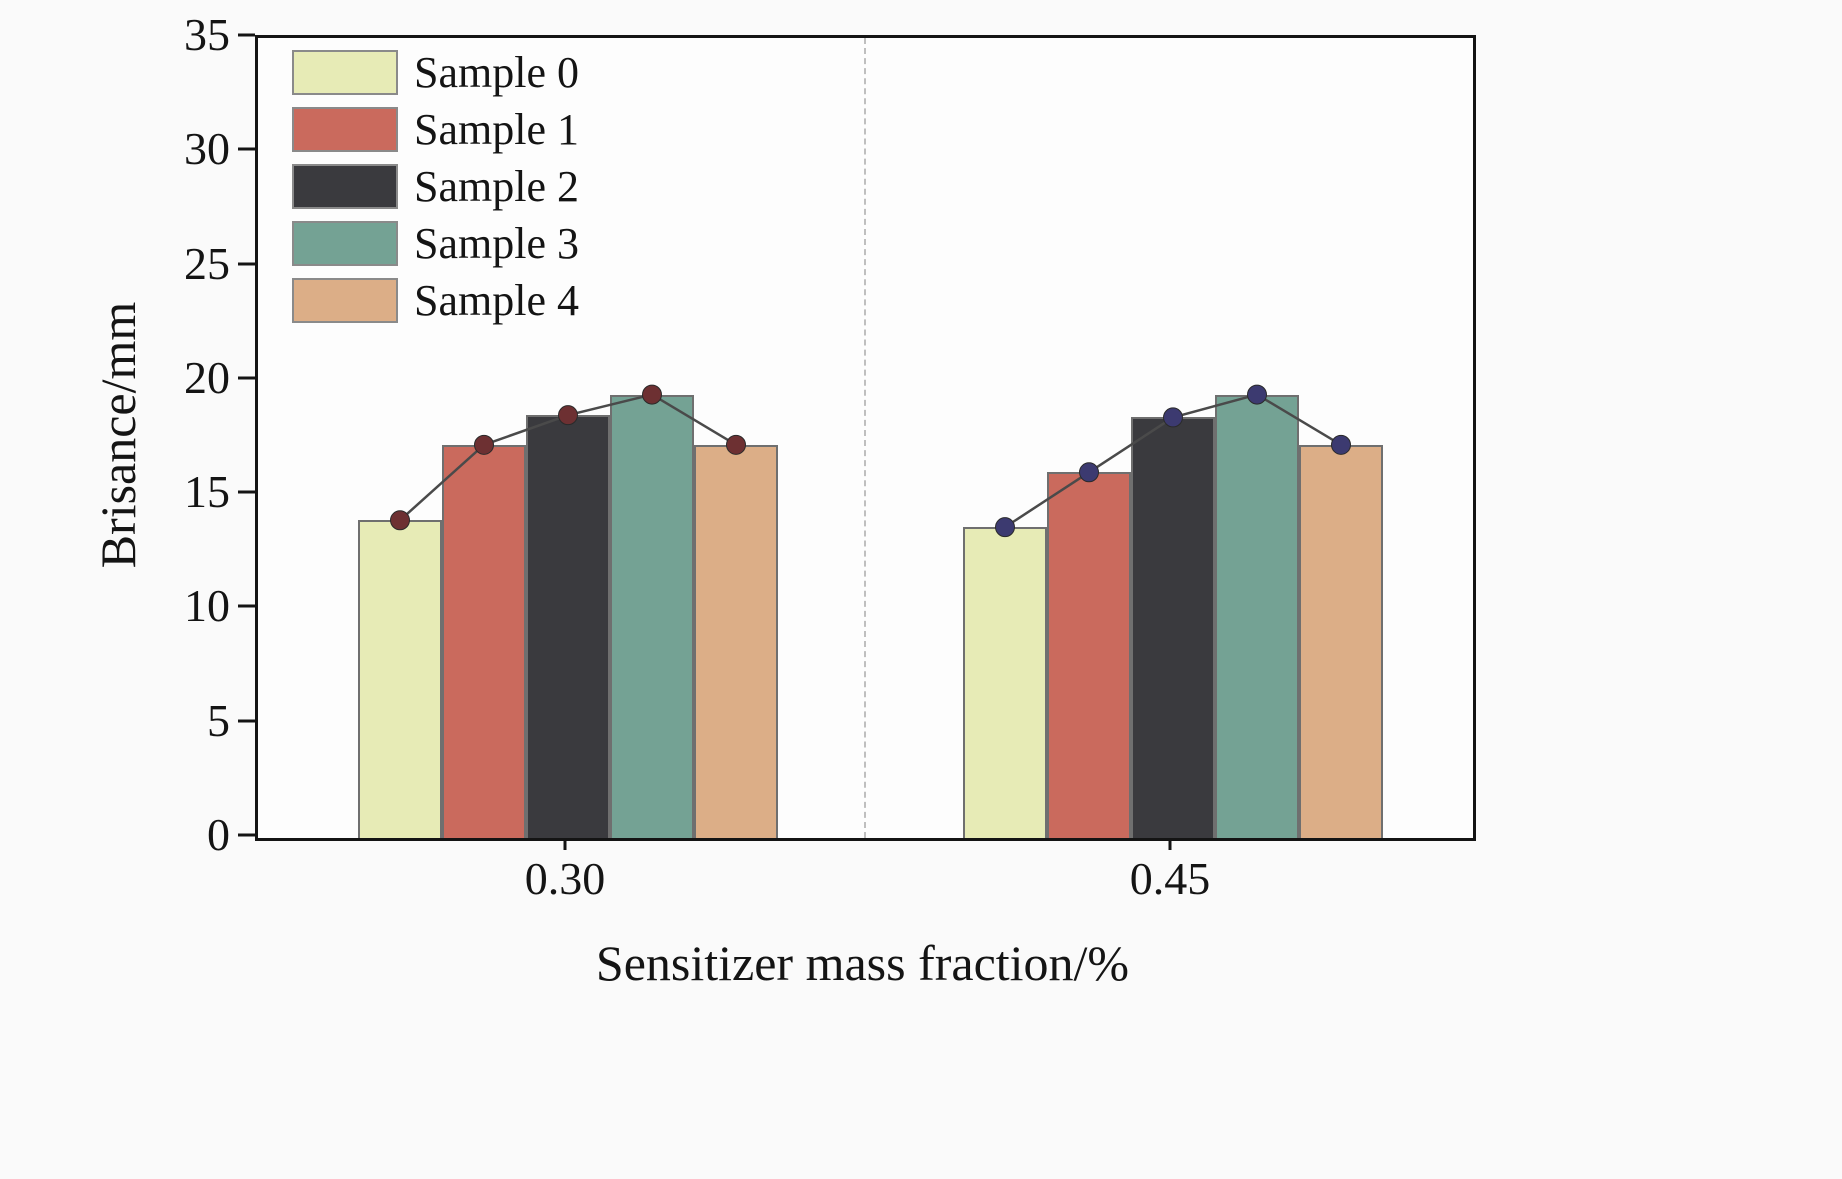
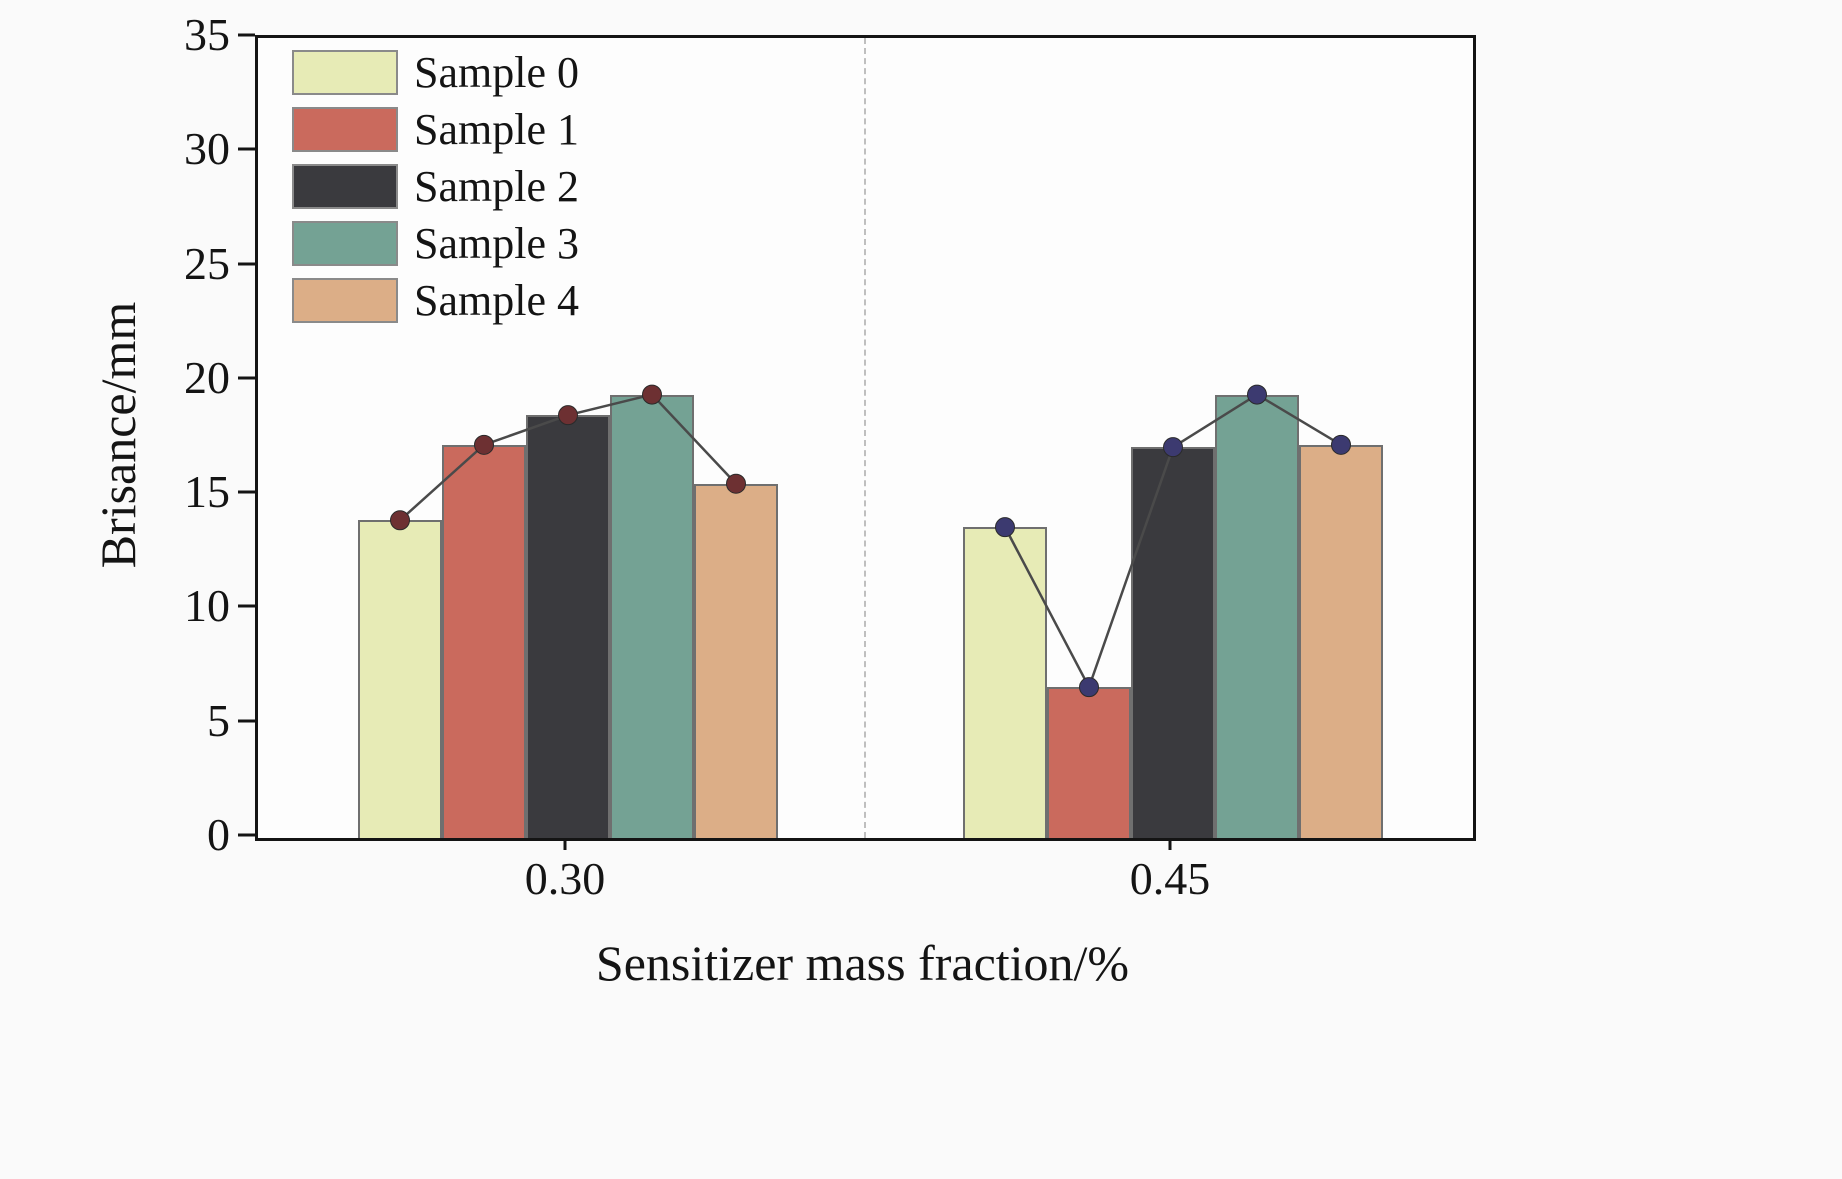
Sample 4/0.30: 17.2 -> 15.5
Sample 1/0.45: 16.0 -> 6.6
Sample 2/0.45: 18.4 -> 17.1
